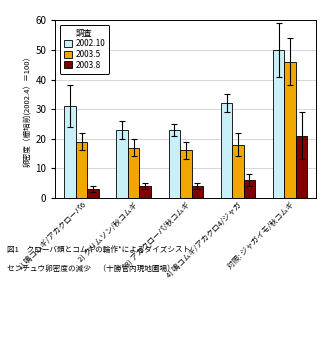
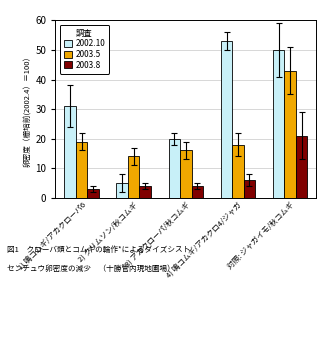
2002.10/2) クリムソン/秋コムギ: 23 -> 5
2003.5/2) クリムソン/秋コムギ: 17 -> 14
2002.10/3) アカクローパ/秋コムギ: 23 -> 20
2002.10/4) 鳴コムギ/アカクロ4/ジャガ: 32 -> 53
2003.5/対照: ジャガイモ/秋コムギ: 46 -> 43
